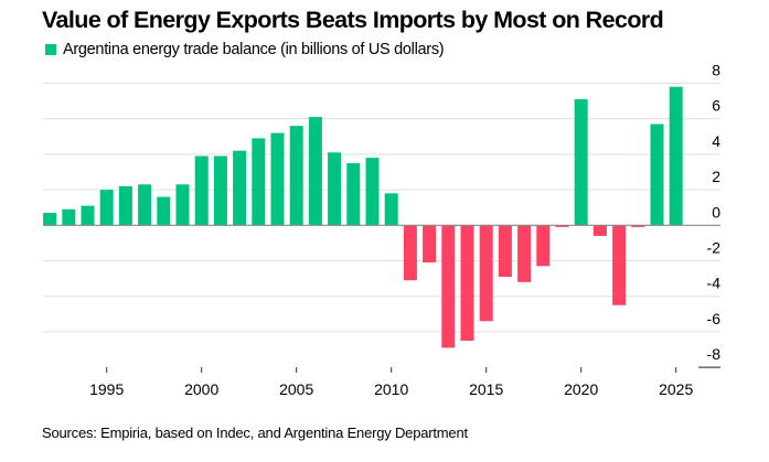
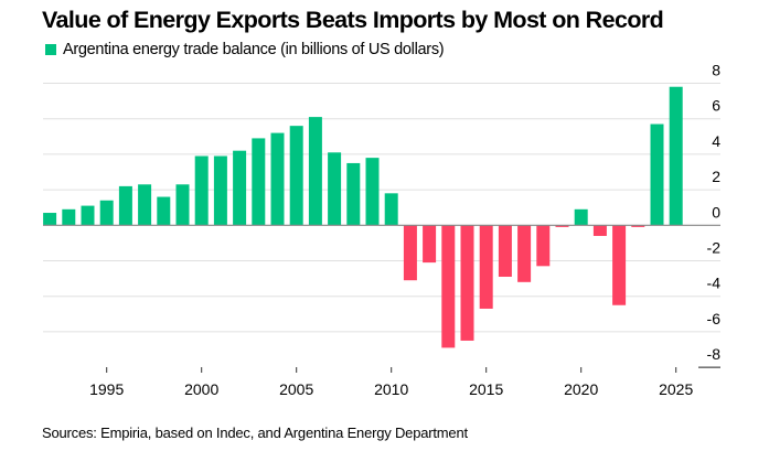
1995: 2.0 -> 1.4
2015: -5.4 -> -4.7
2020: 7.1 -> 0.9
